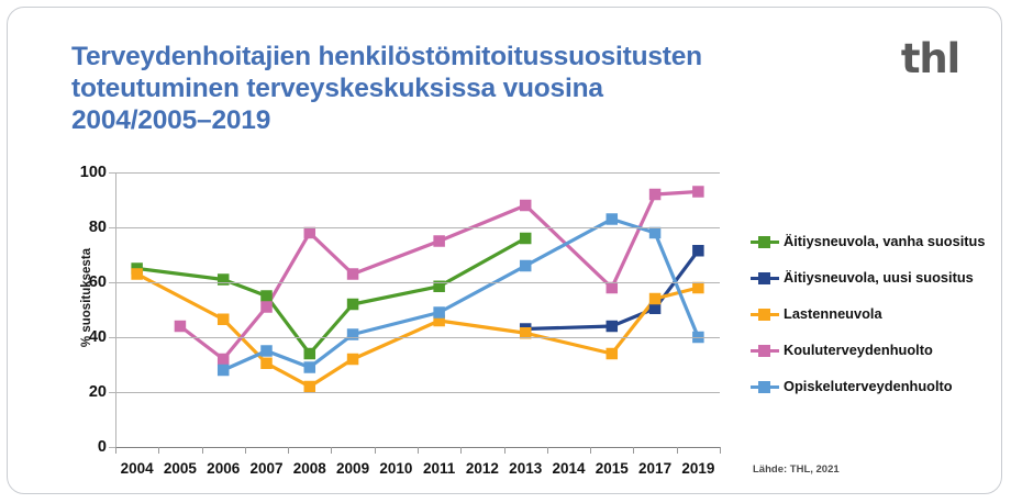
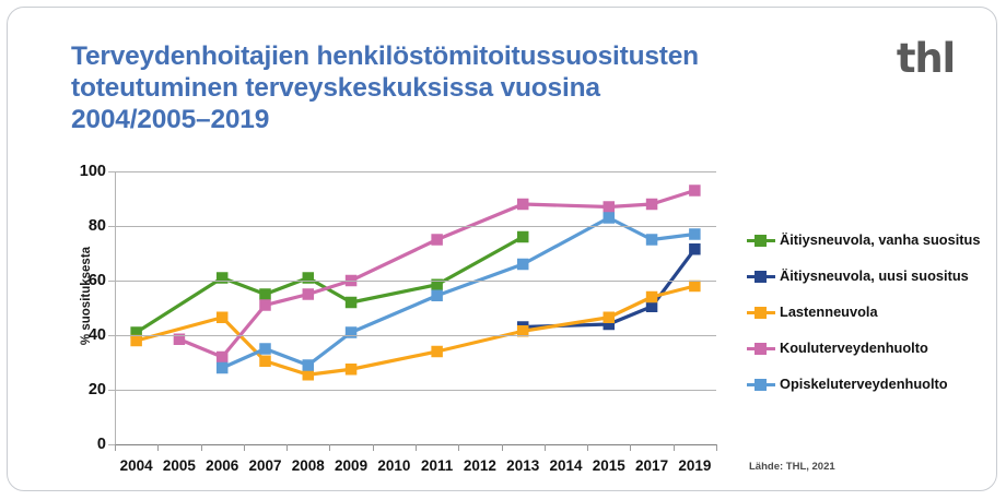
Äitiysneuvola, vanha suositus/2004: 65 -> 41
Lastenneuvola/2004: 63 -> 38
Kouluterveydenhuolto/2005: 44 -> 38
Äitiysneuvola, vanha suositus/2008: 34 -> 61
Lastenneuvola/2008: 22 -> 26
Kouluterveydenhuolto/2008: 78 -> 55
Lastenneuvola/2009: 32 -> 28
Kouluterveydenhuolto/2009: 63 -> 60
Lastenneuvola/2011: 46 -> 34
Opiskeluterveydenhuolto/2011: 49 -> 54
Lastenneuvola/2015: 34 -> 46
Kouluterveydenhuolto/2015: 58 -> 87
Kouluterveydenhuolto/2017: 92 -> 88
Opiskeluterveydenhuolto/2017: 78 -> 75
Opiskeluterveydenhuolto/2019: 40 -> 77
